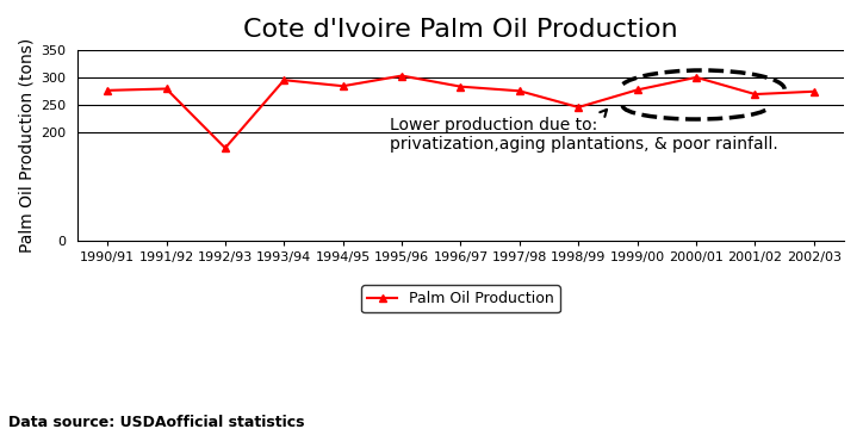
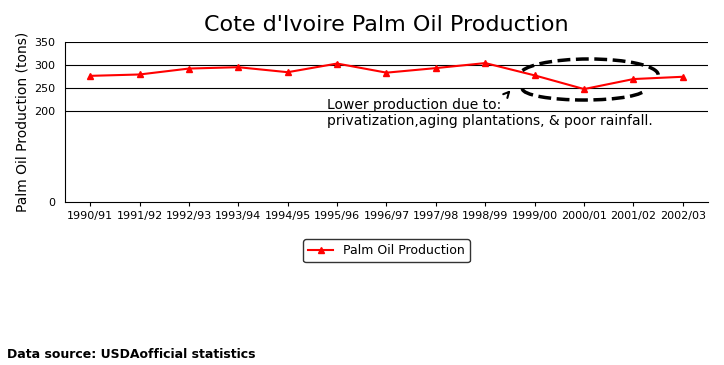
1992/93: 170 -> 292
1997/98: 275 -> 293
1998/99: 245 -> 304
2000/01: 300 -> 247
